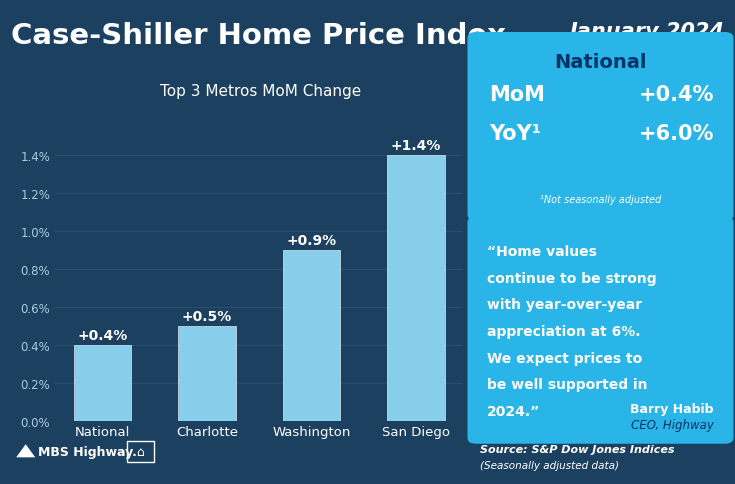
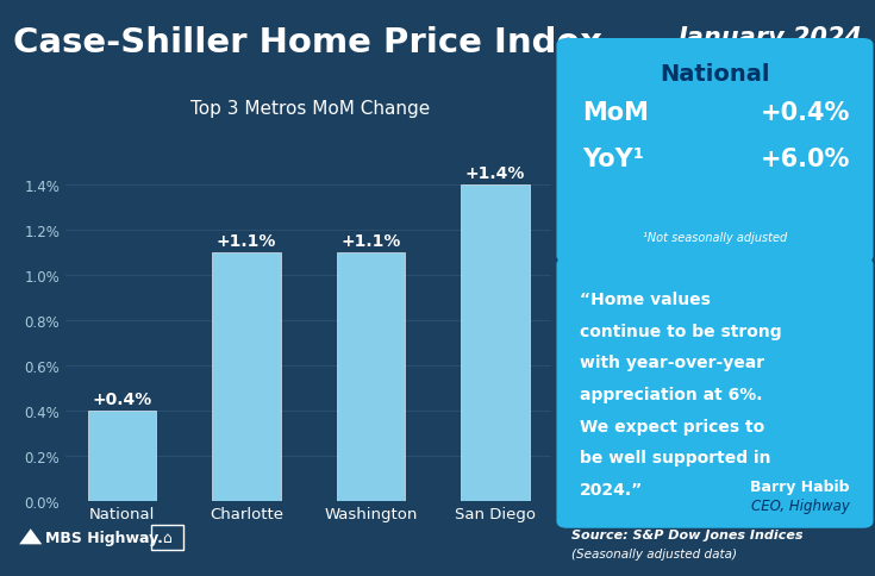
Charlotte: +0.5% -> +1.1%
Washington: +0.9% -> +1.1%
